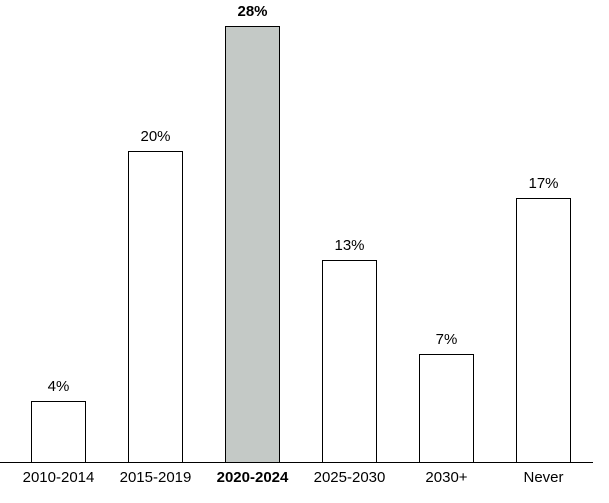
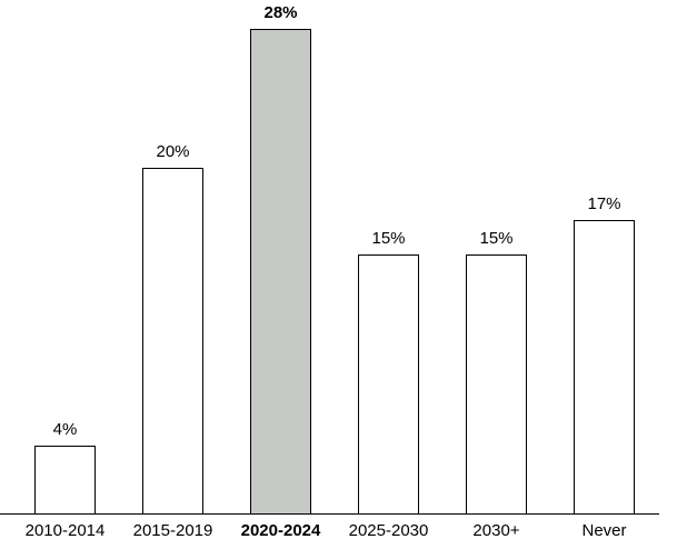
2025-2030: 13% -> 15%
2030+: 7% -> 15%
